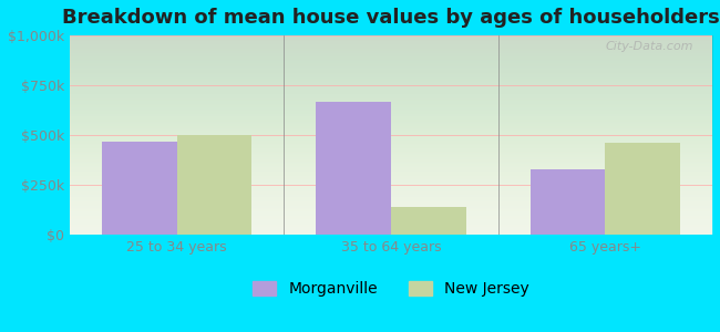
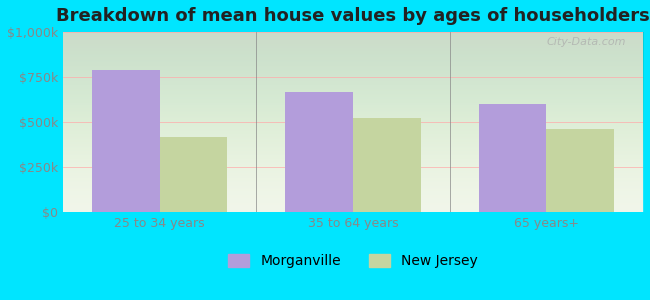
Morganville/25 to 34 years: $470k -> $790k
New Jersey/25 to 34 years: $500k -> $420k
New Jersey/35 to 64 years: $140k -> $520k
Morganville/65 years+: $330k -> $600k
